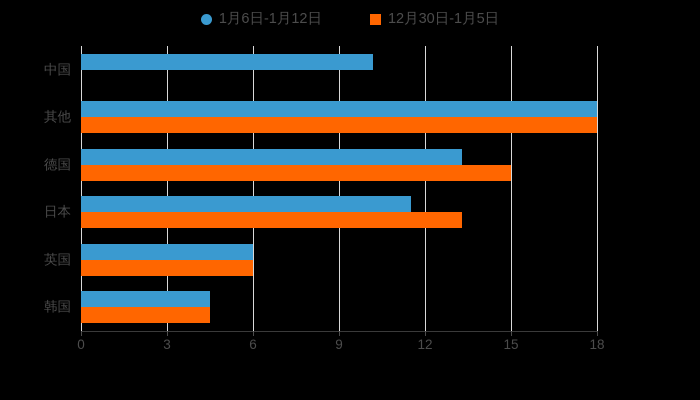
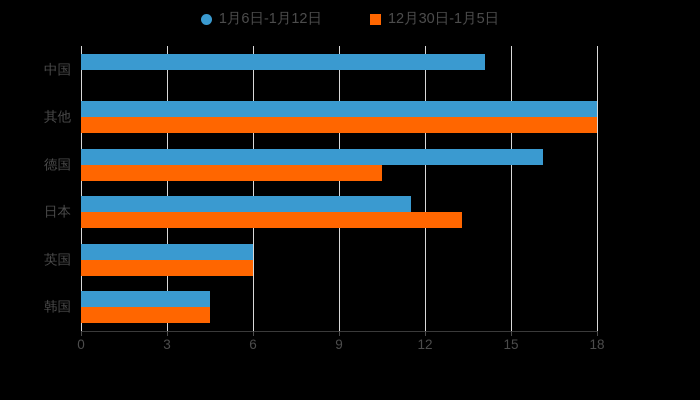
1月6日-1月12日/中国: 10.2 -> 14.1
1月6日-1月12日/德国: 13.3 -> 16.1
12月30日-1月5日/德国: 15.0 -> 10.5
